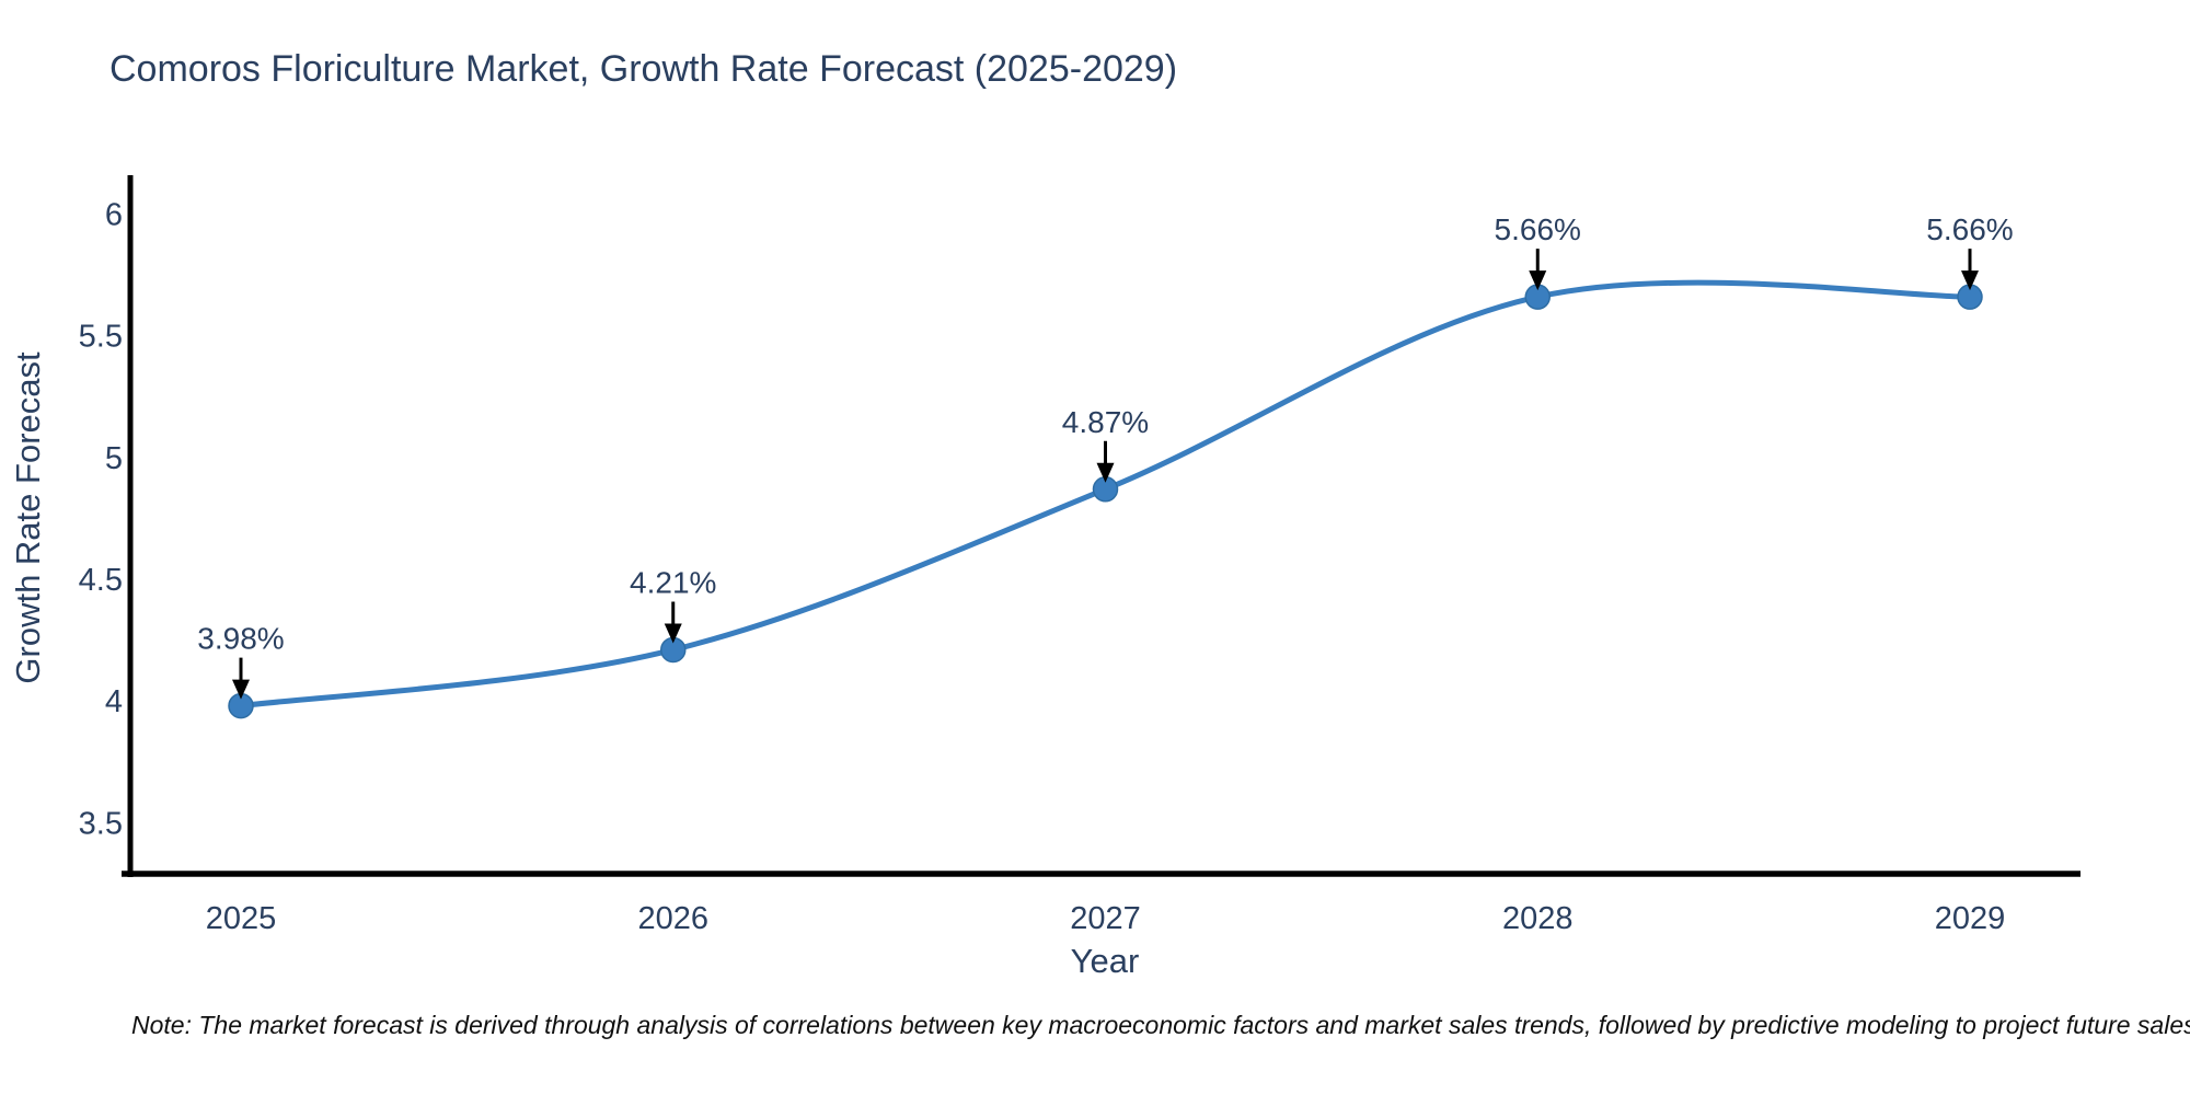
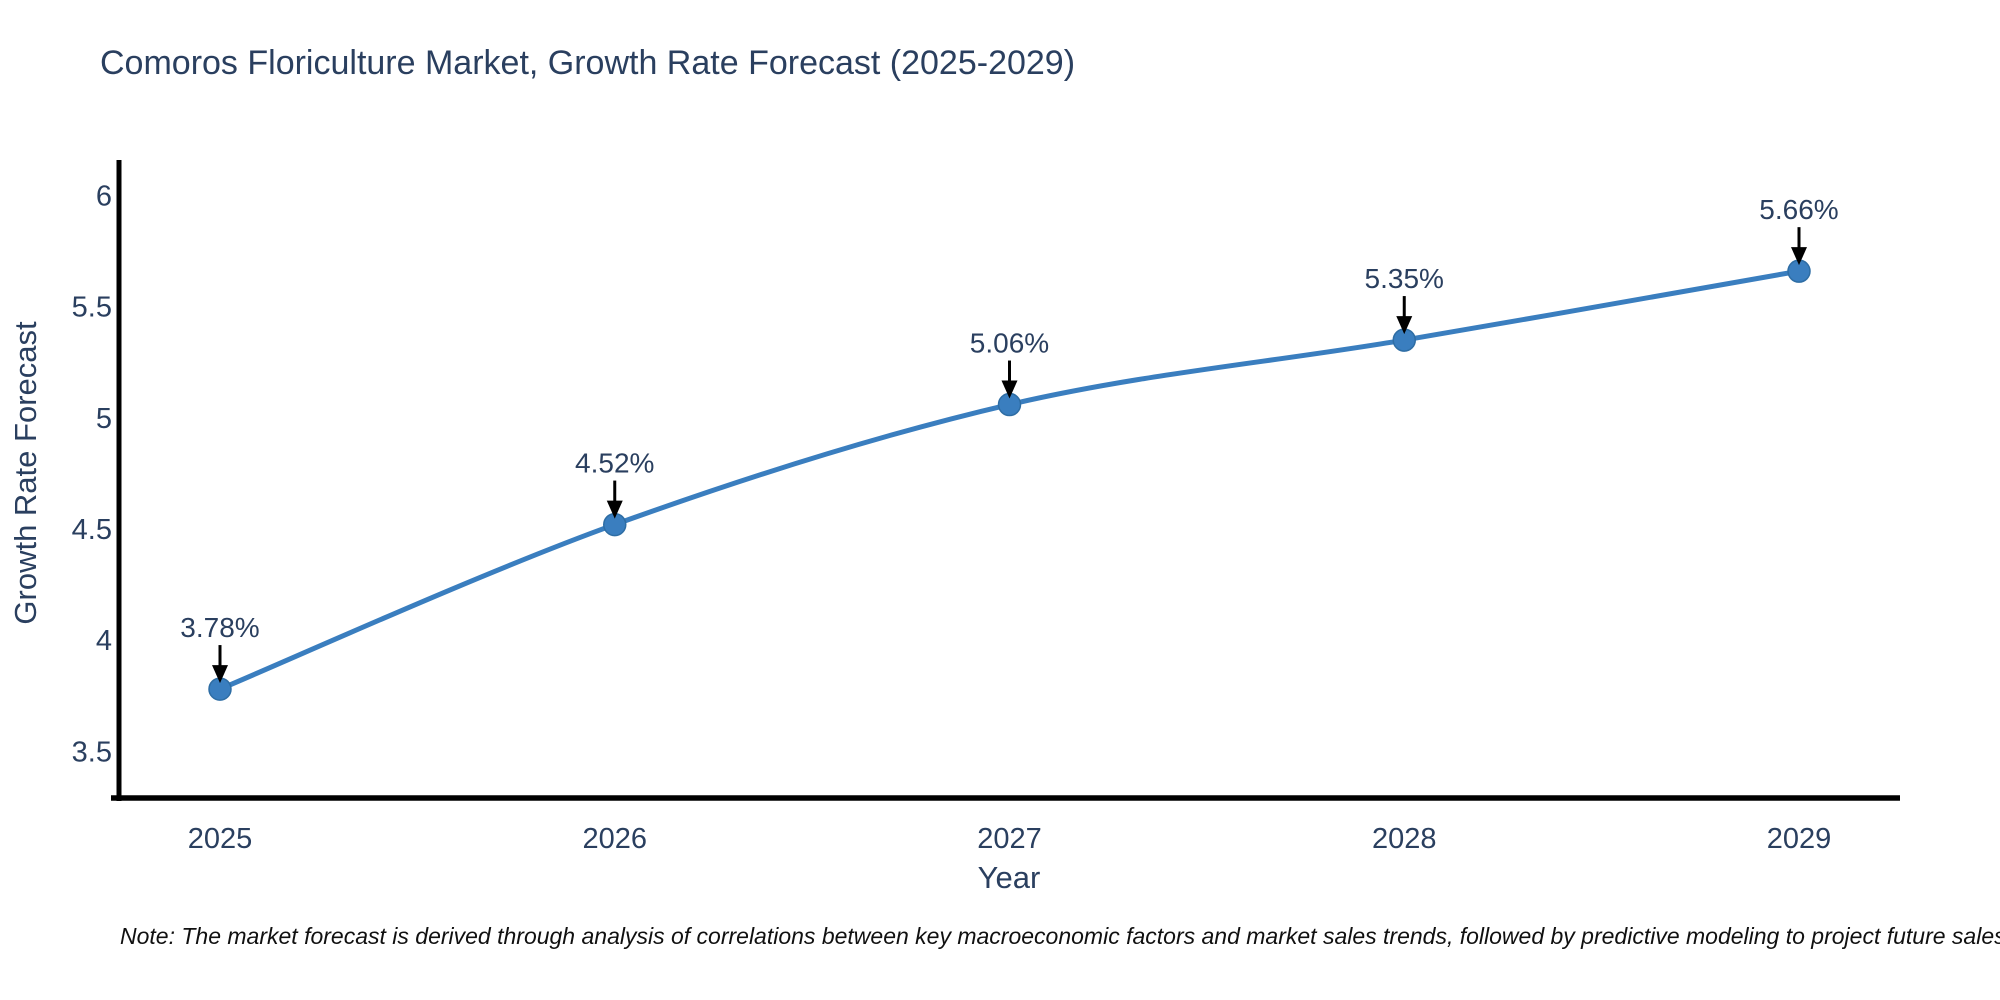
2025: 3.98% -> 3.78%
2026: 4.21% -> 4.52%
2027: 4.87% -> 5.06%
2028: 5.66% -> 5.35%
